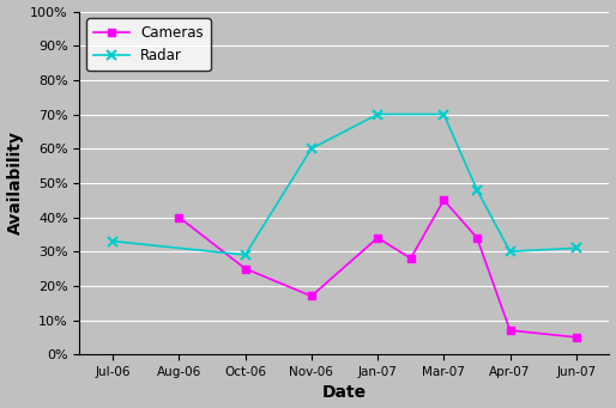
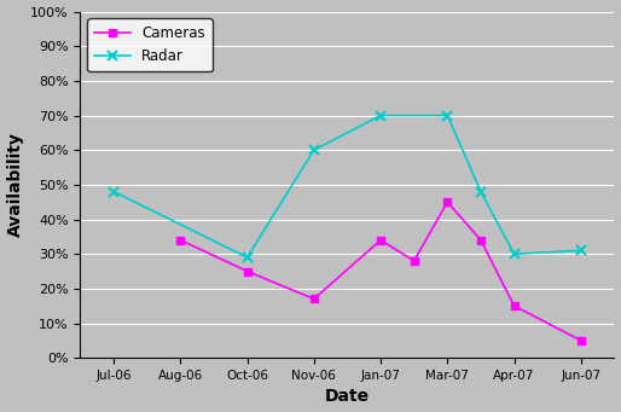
Radar/Jul-06: 33% -> 48%
Cameras/Aug-06: 40% -> 34%
Cameras/Apr-07: 7% -> 15%
